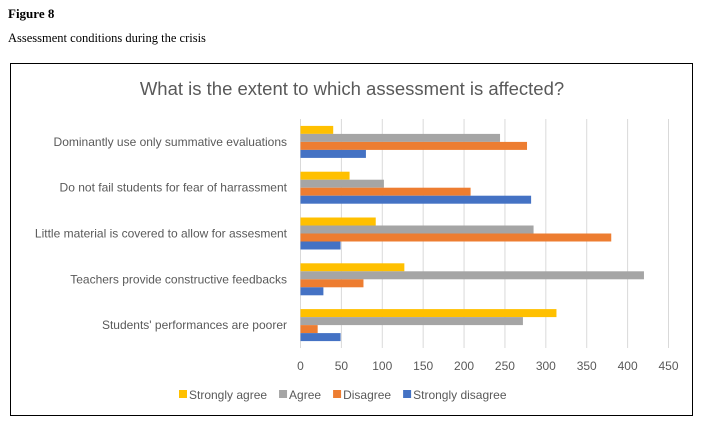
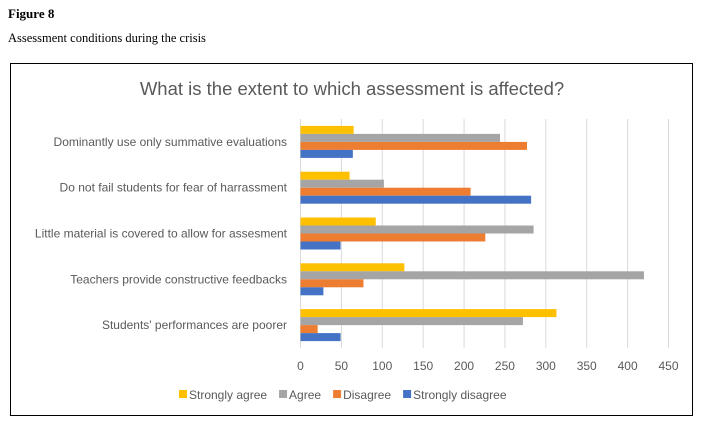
Strongly agree/Dominantly use only summative evaluations: 40 -> 60
Strongly disagree/Dominantly use only summative evaluations: 80 -> 60
Disagree/Little material is covered to allow for assesment: 380 -> 230
